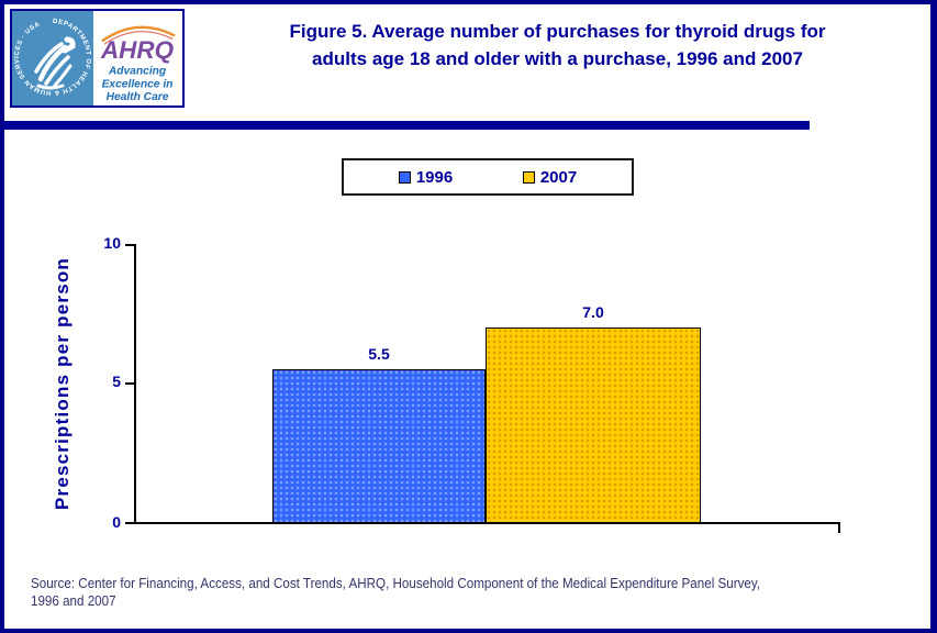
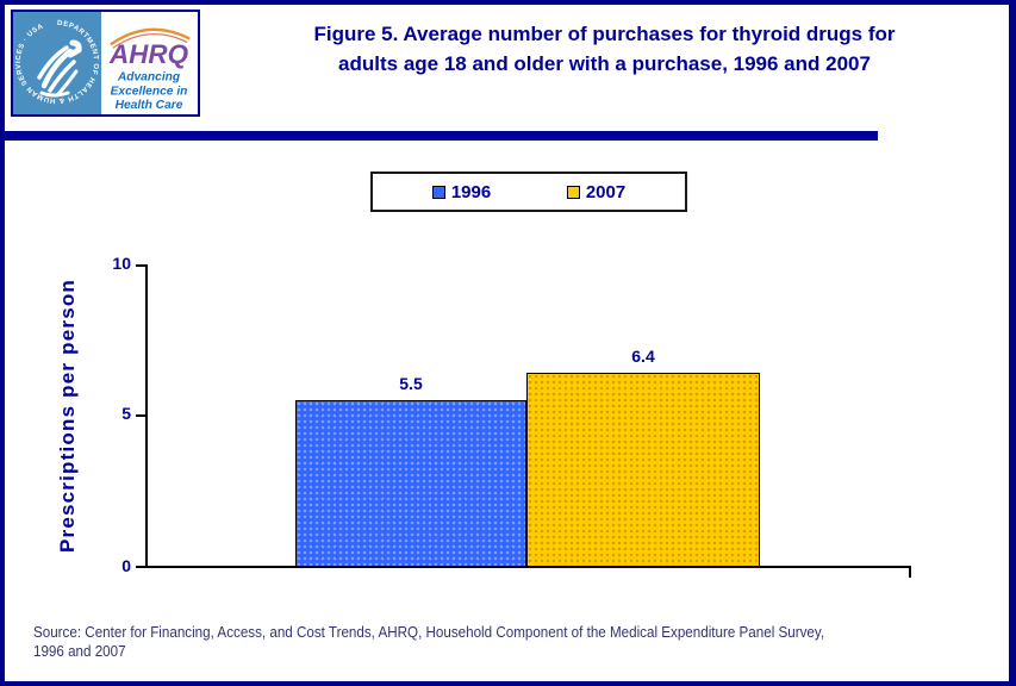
2007: 7.0 -> 6.4
